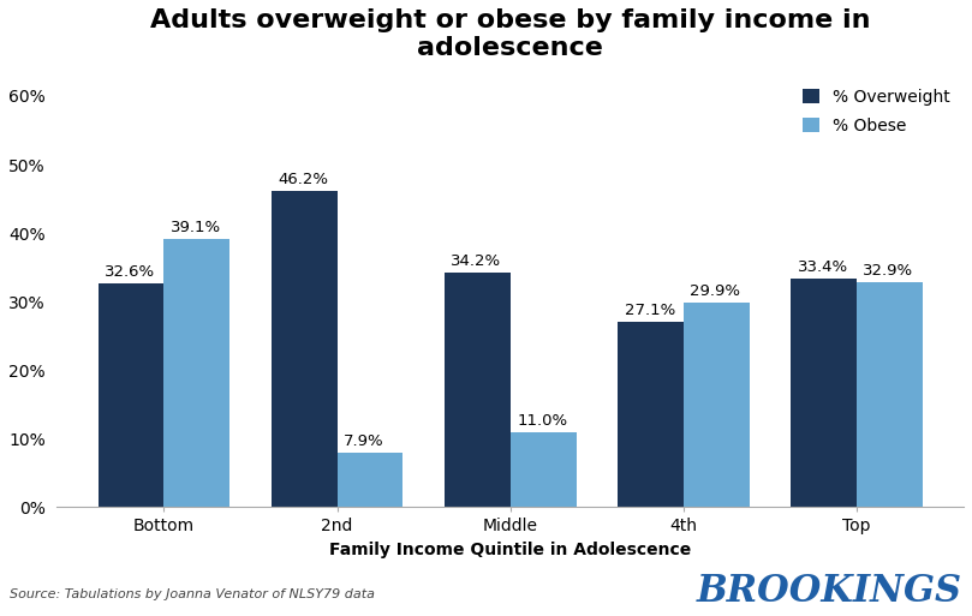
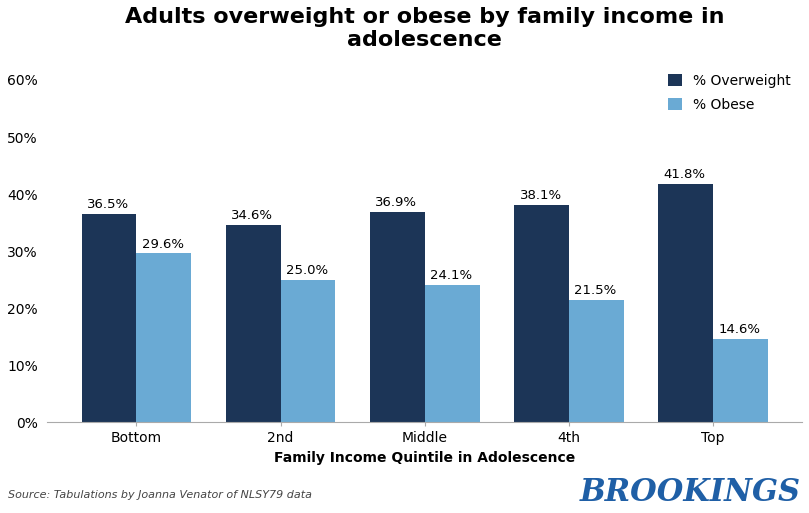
% Overweight/Bottom: 32.6% -> 36.5%
% Obese/Bottom: 39.1% -> 29.6%
% Overweight/2nd: 46.2% -> 34.6%
% Obese/2nd: 7.9% -> 25.0%
% Overweight/Middle: 34.2% -> 36.9%
% Obese/Middle: 11.0% -> 24.1%
% Overweight/4th: 27.1% -> 38.1%
% Obese/4th: 29.9% -> 21.5%
% Overweight/Top: 33.4% -> 41.8%
% Obese/Top: 32.9% -> 14.6%
